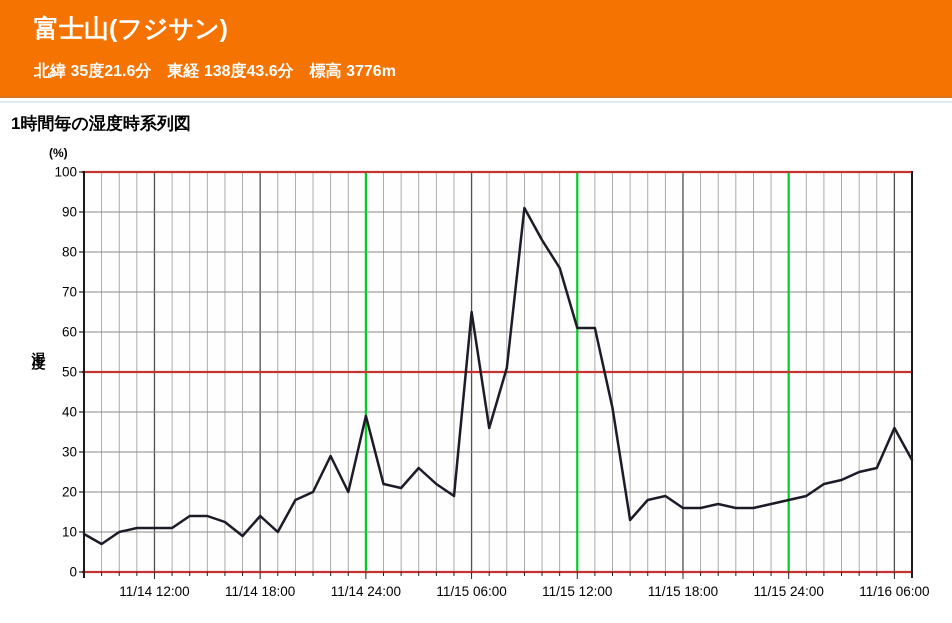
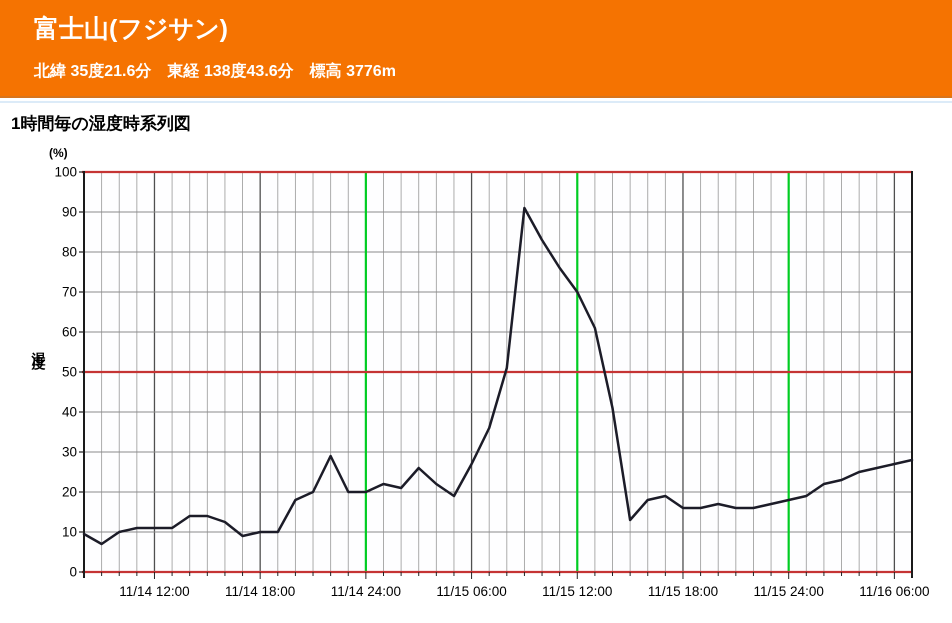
11/14 18:00: 14 -> 10
11/14 24:00: 39 -> 20
11/15 06:00: 65 -> 27
11/15 12:00: 61 -> 70
11/16 06:00: 36 -> 27
